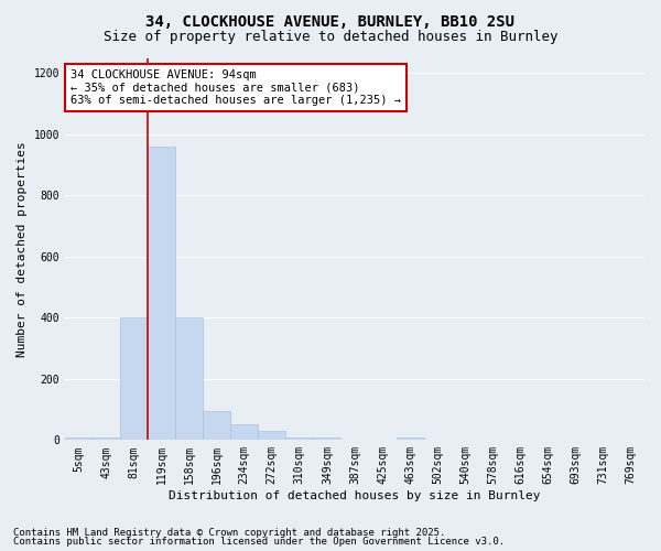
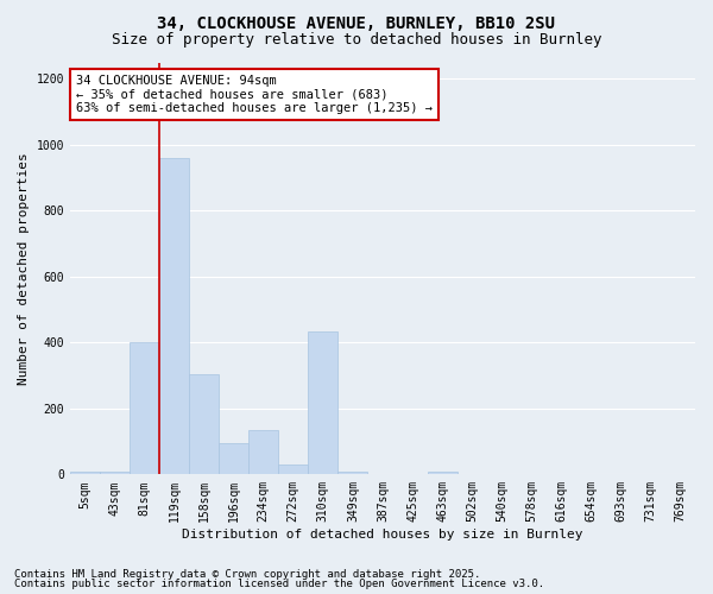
158sqm: 400 -> 305
234sqm: 50 -> 135
310sqm: 8 -> 435
